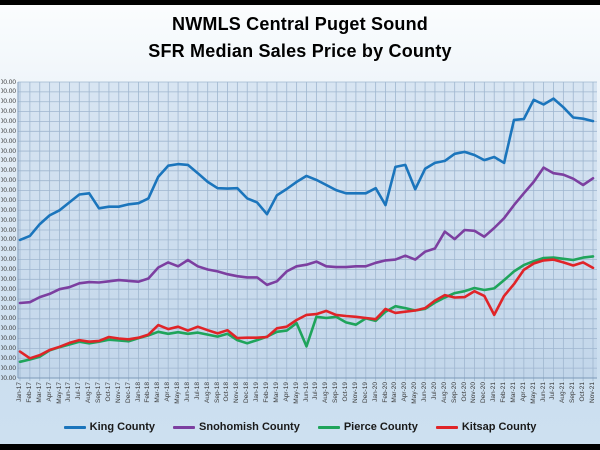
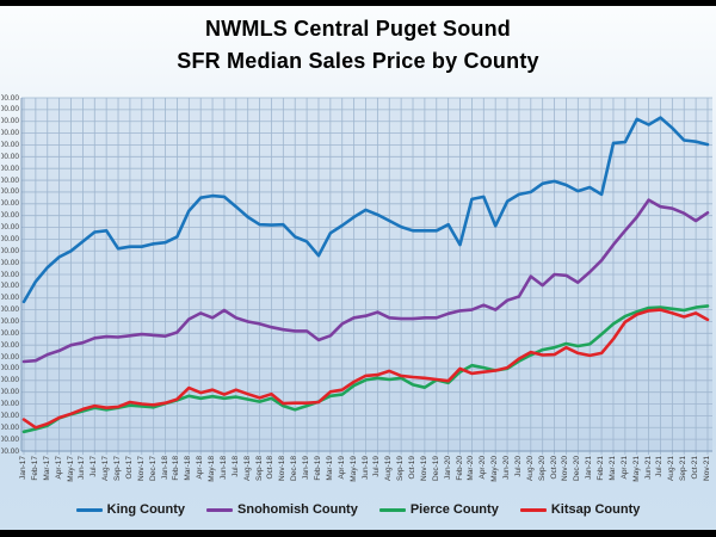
King County/Jan-17: $550000 -> $520000
Pierce County/Jun-19: $280000 -> $350000
Kitsap County/Jan-21: $360000 -> $400000
